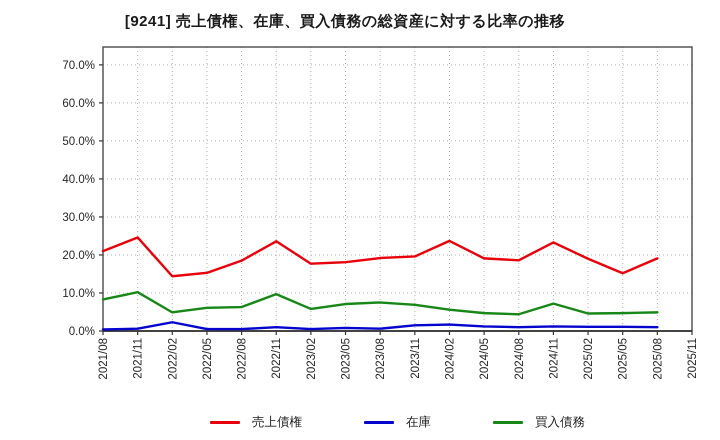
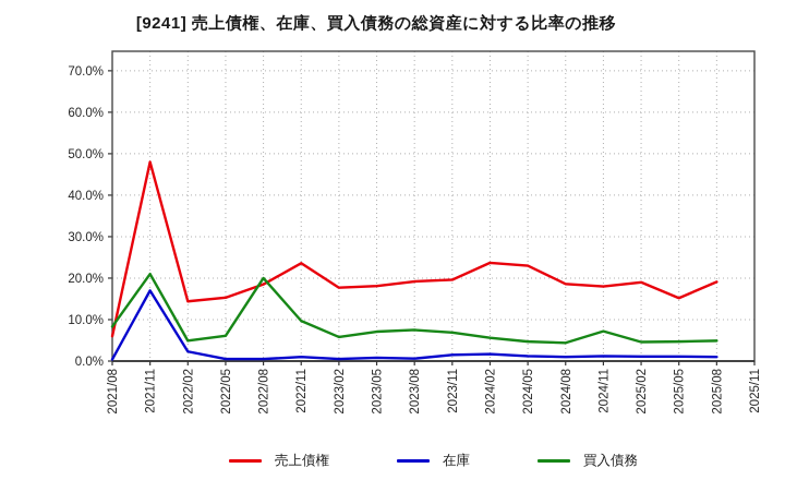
売上債権/2021/08: 21% -> 6%
売上債権/2021/11: 25% -> 48%
在庫/2021/11: 1% -> 17%
買入債務/2021/11: 10% -> 21%
買入債務/2022/08: 6% -> 20%
売上債権/2024/05: 19% -> 23%
売上債権/2024/11: 23% -> 18%
